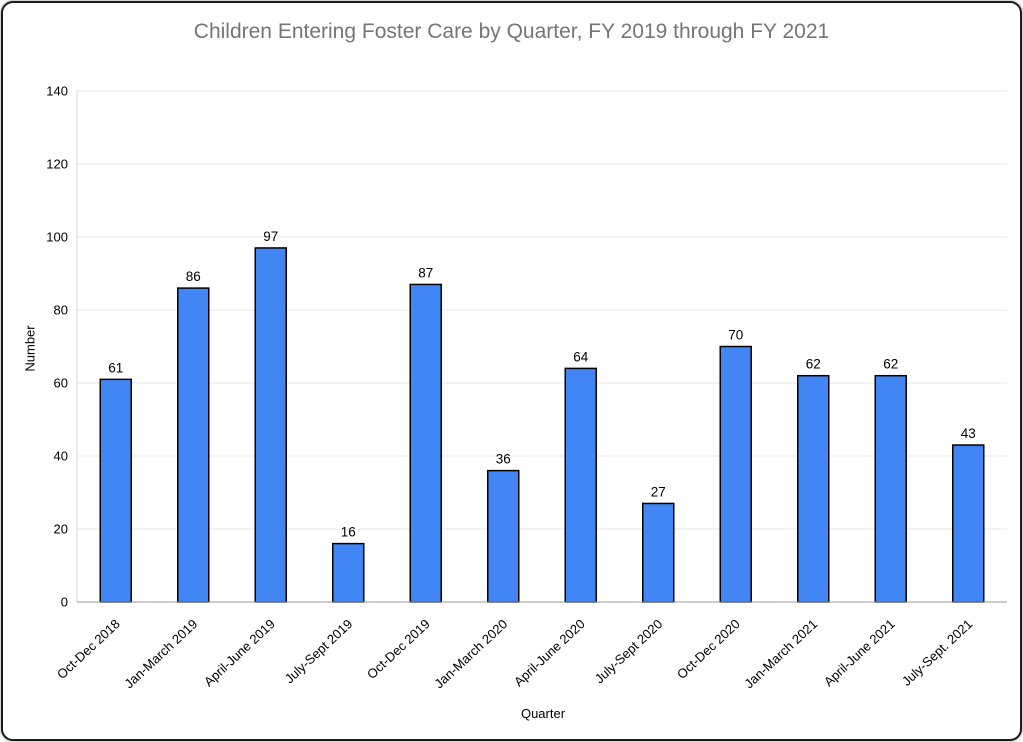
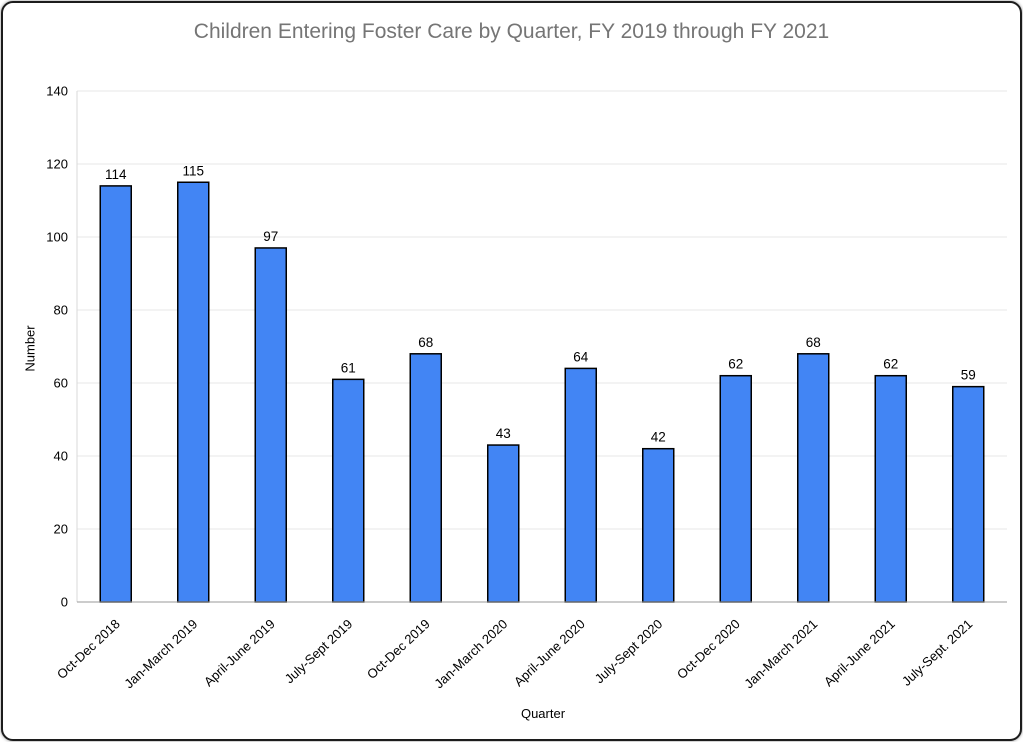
Oct-Dec 2018: 61 -> 114
Jan-March 2019: 86 -> 115
July-Sept 2019: 16 -> 61
Oct-Dec 2019: 87 -> 68
Jan-March 2020: 36 -> 43
July-Sept 2020: 27 -> 42
Oct-Dec 2020: 70 -> 62
Jan-March 2021: 62 -> 68
July-Sept. 2021: 43 -> 59
